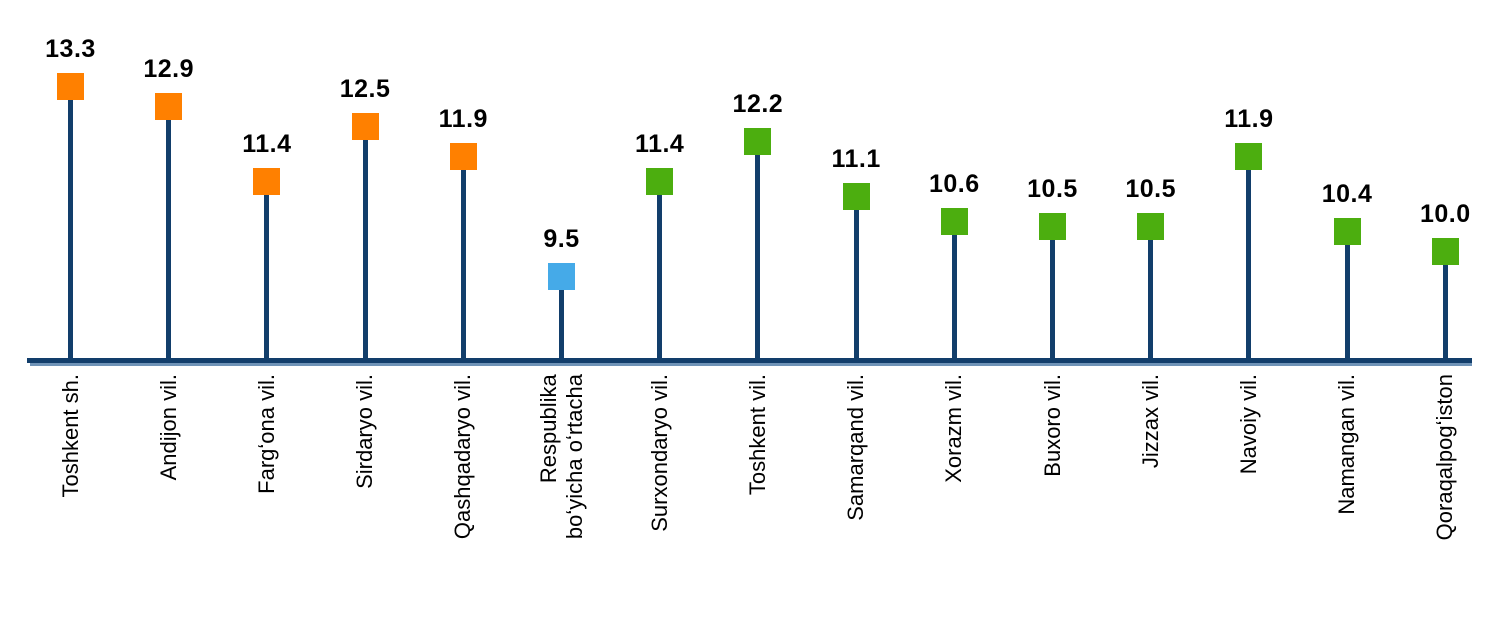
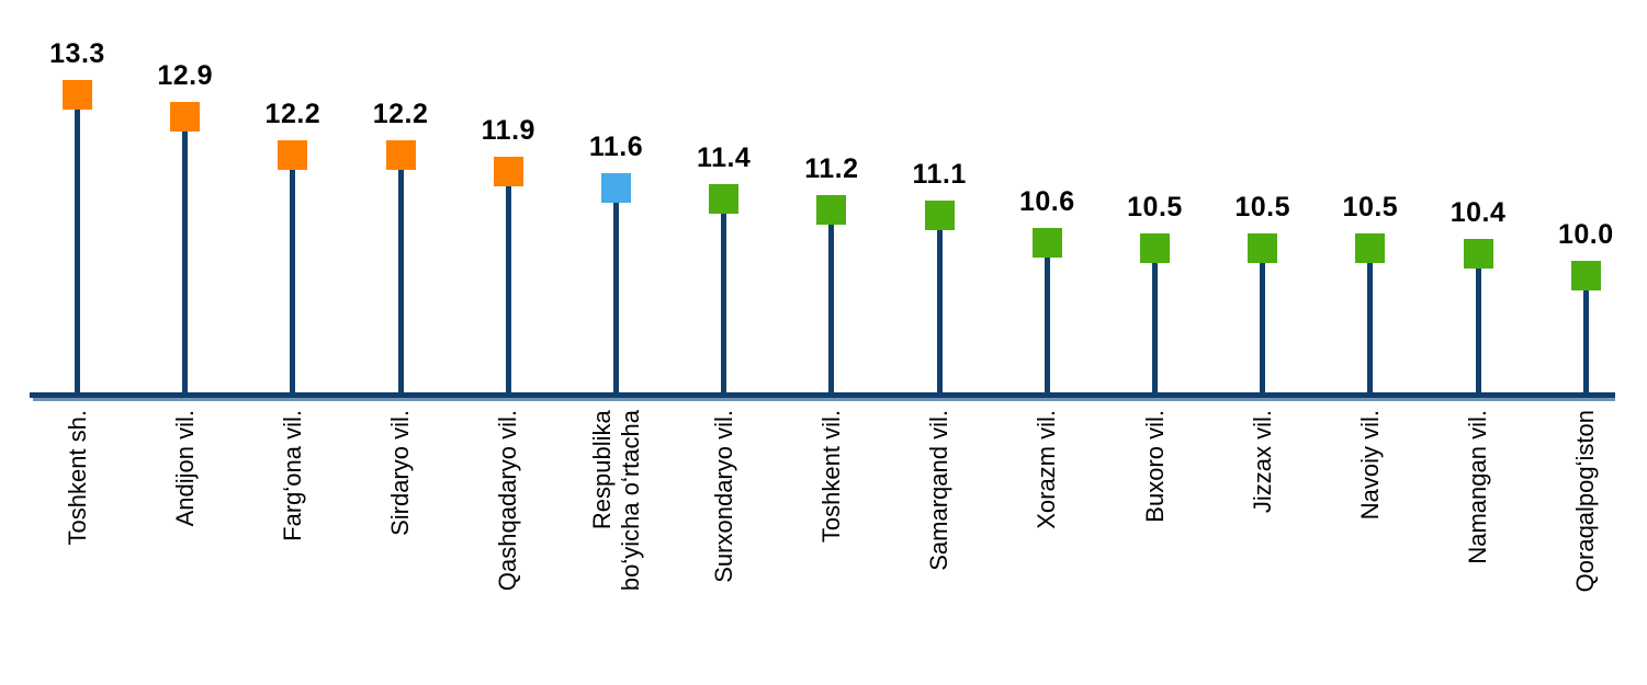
Fargʻona vil.: 11.4 -> 12.2
Sirdaryo vil.: 12.5 -> 12.2
Respublika boʻyicha oʻrtacha: 9.5 -> 11.6
Toshkent vil.: 12.2 -> 11.2
Navoiy vil.: 11.9 -> 10.5
